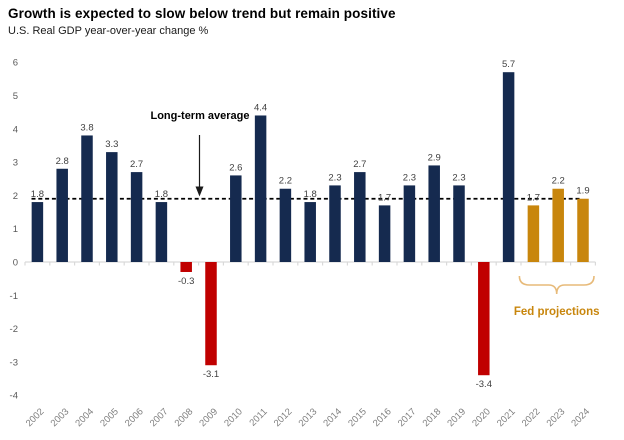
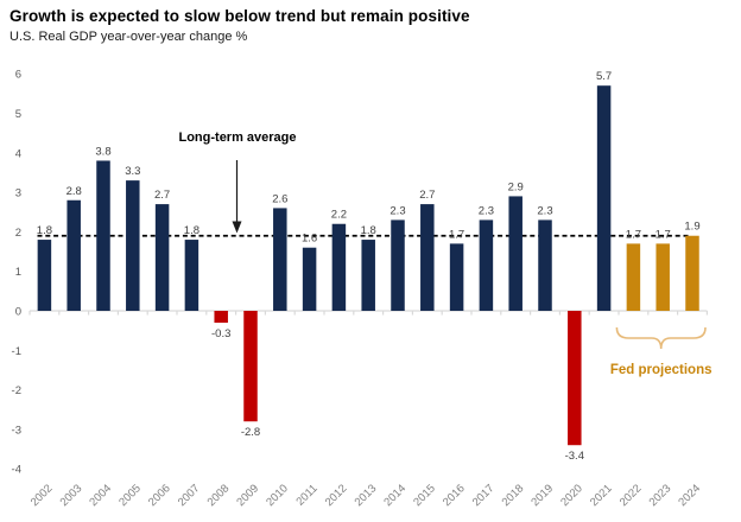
2009: -3.1 -> -2.8
2011: 4.4 -> 1.6
2023: 2.2 -> 1.7
